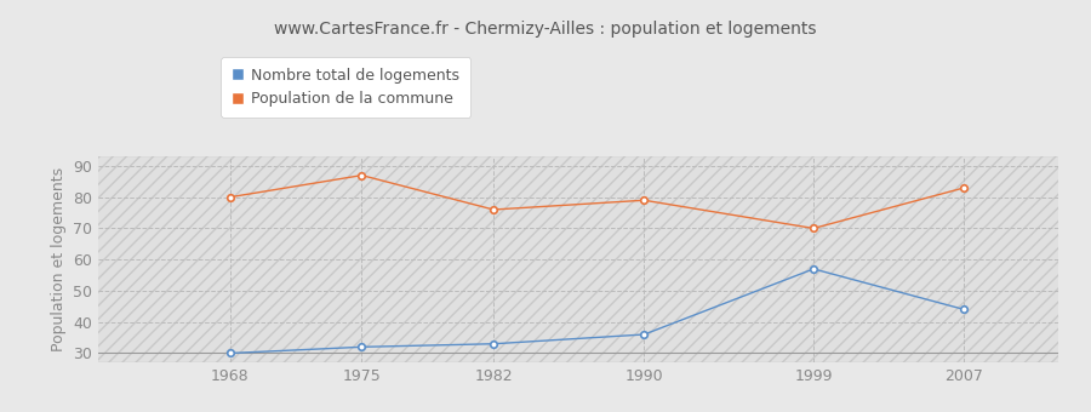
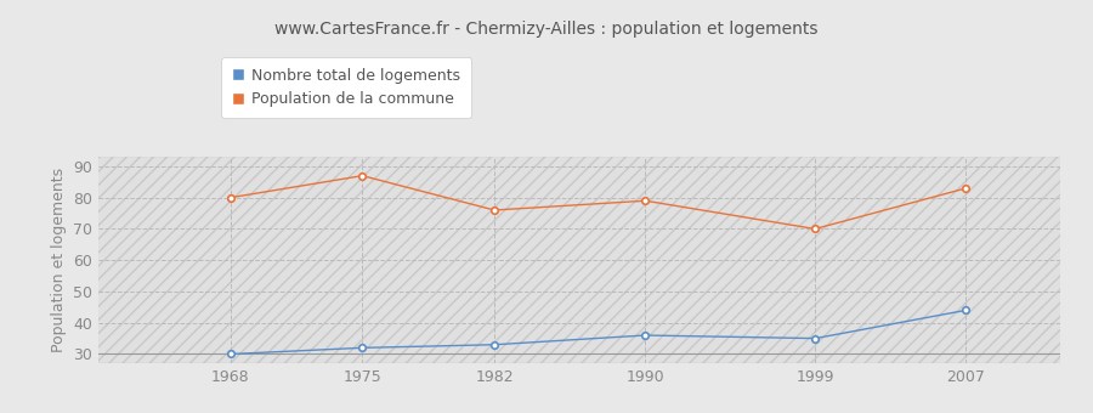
Nombre total de logements/1999: 57 -> 35
